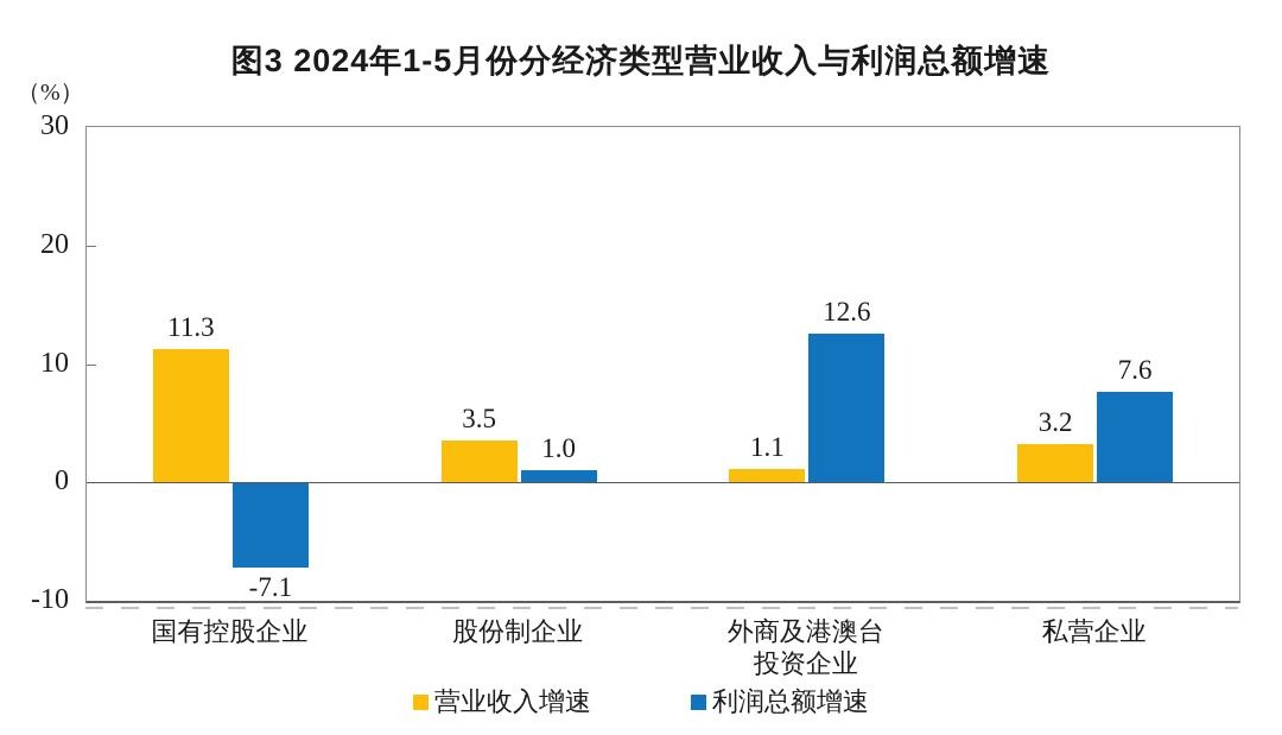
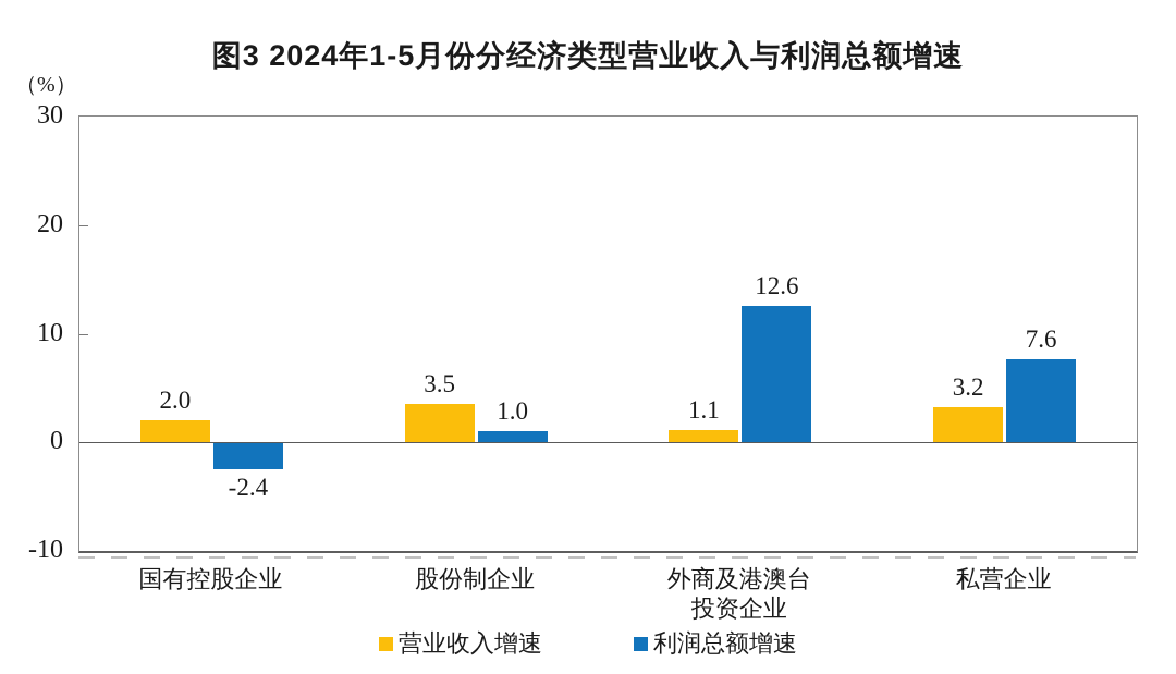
营业收入增速/国有控股企业: 11.3 -> 2.0
利润总额增速/国有控股企业: -7.1 -> -2.4
